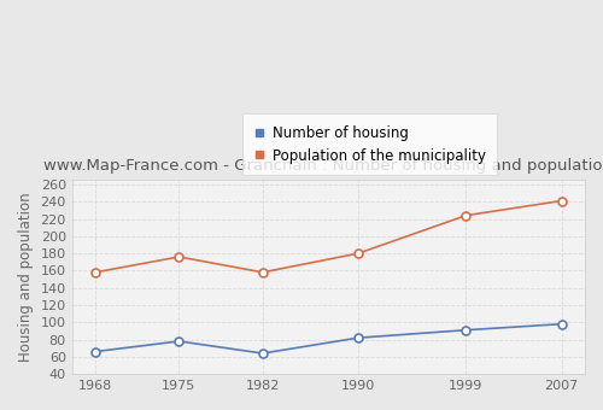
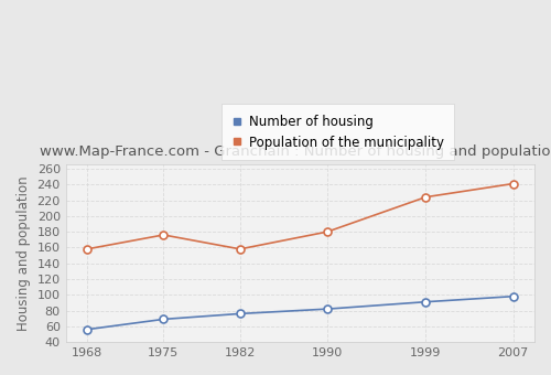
Number of housing/1968: 66 -> 56
Number of housing/1975: 78 -> 69
Number of housing/1982: 64 -> 76
